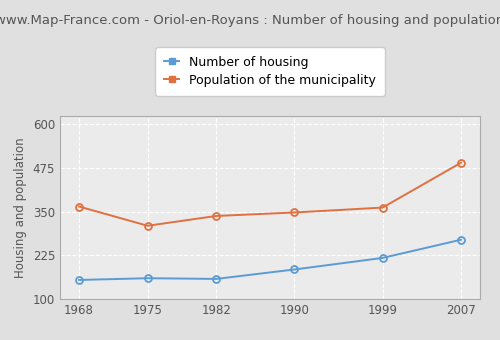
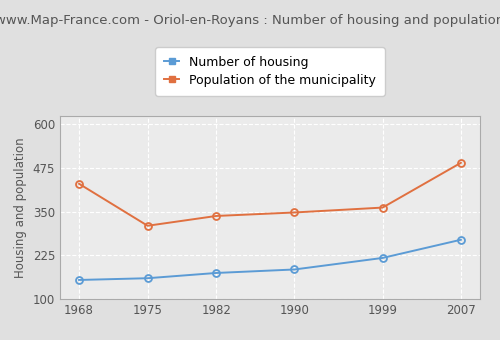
Population of the municipality/1968: 365 -> 430
Number of housing/1982: 158 -> 175
